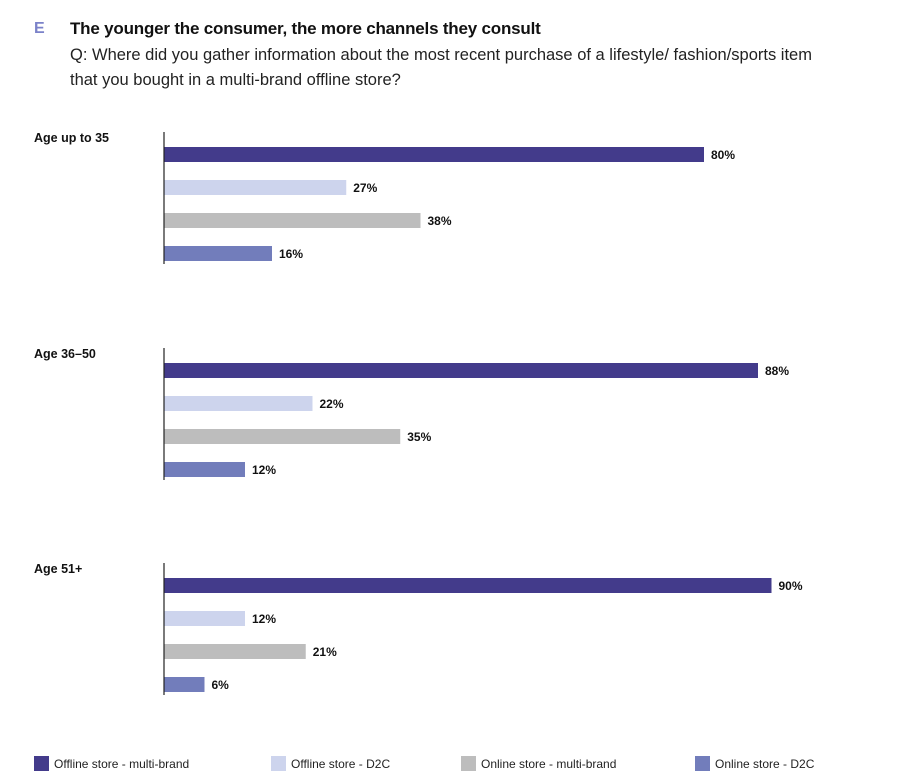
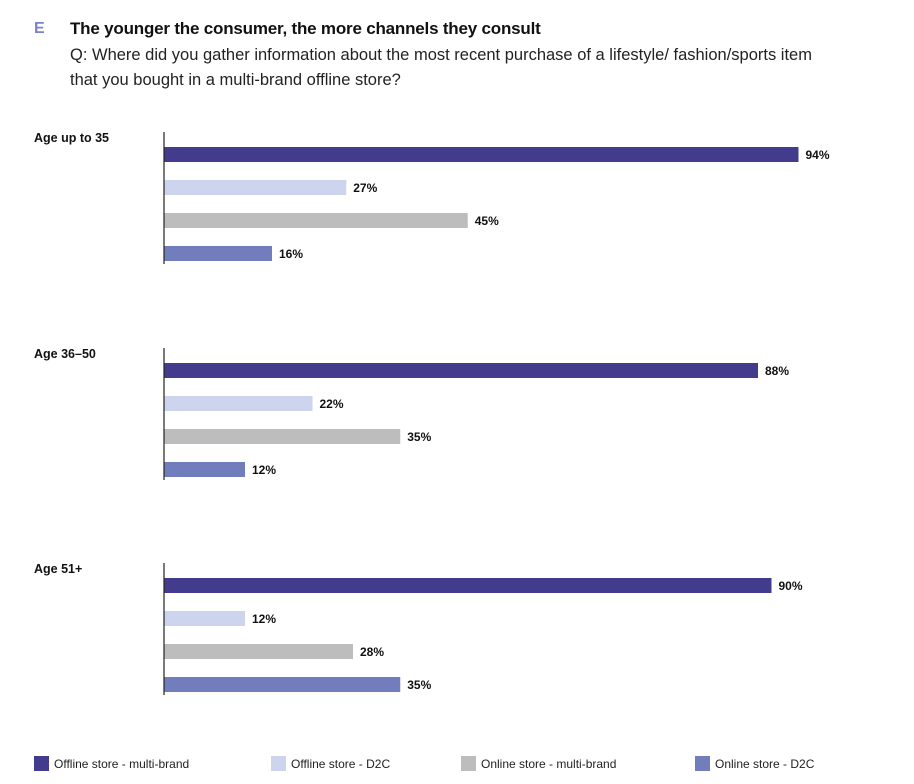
Offline store - multi-brand/Age up to 35: 80% -> 94%
Online store - multi-brand/Age up to 35: 38% -> 45%
Online store - multi-brand/Age 51+: 21% -> 28%
Online store - D2C/Age 51+: 6% -> 35%
